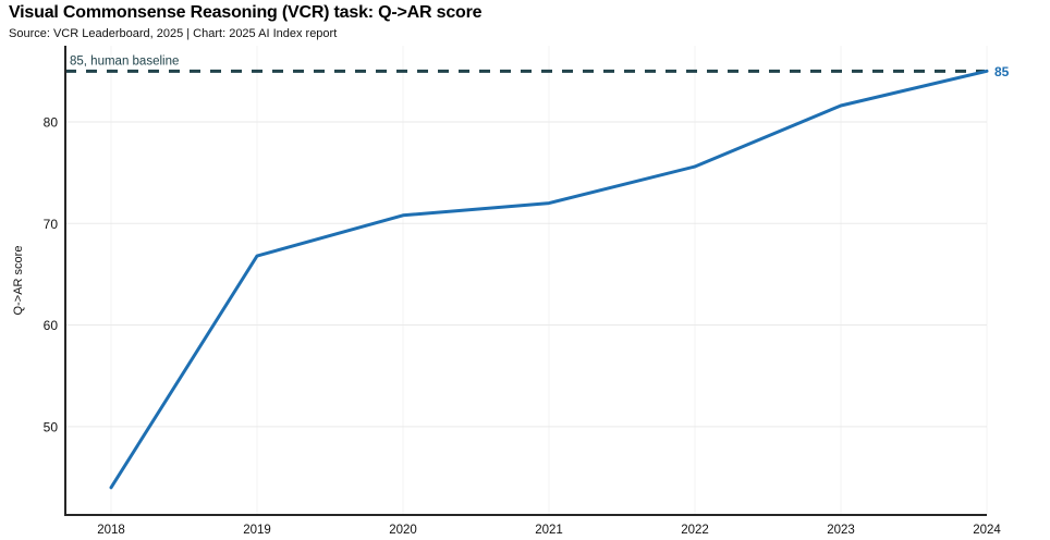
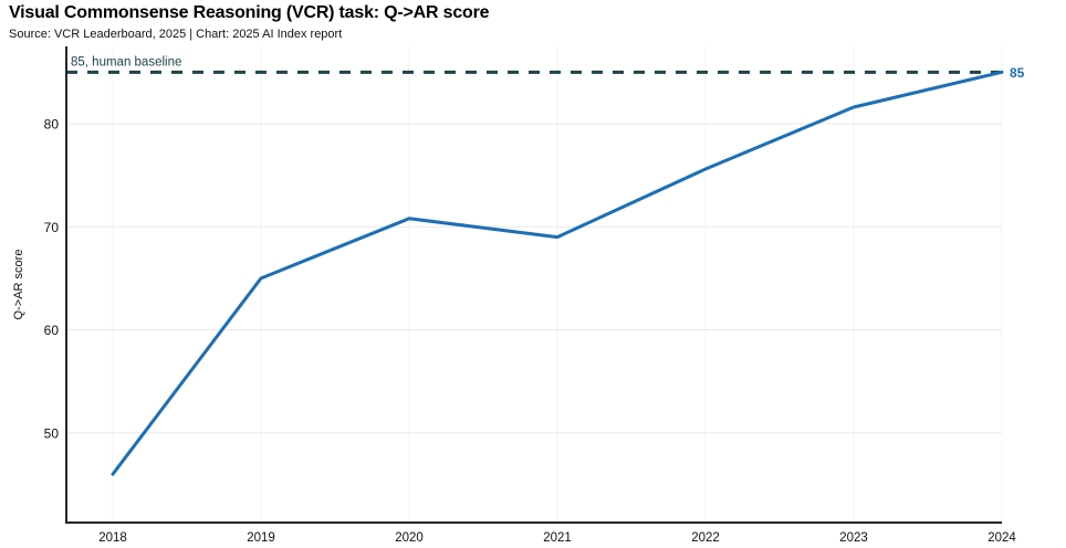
2018: 44 -> 46
2019: 67 -> 65
2021: 72 -> 69
